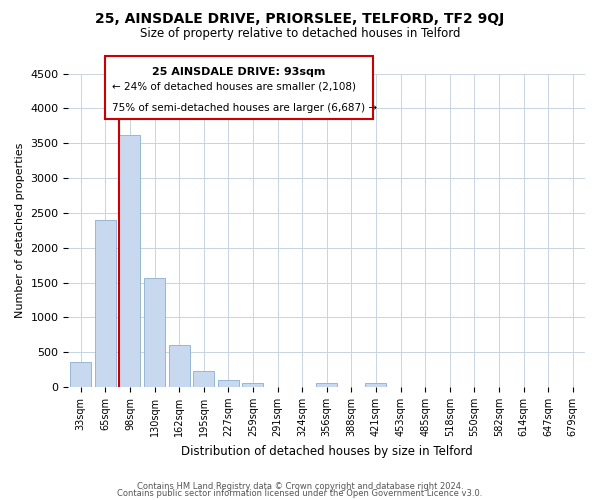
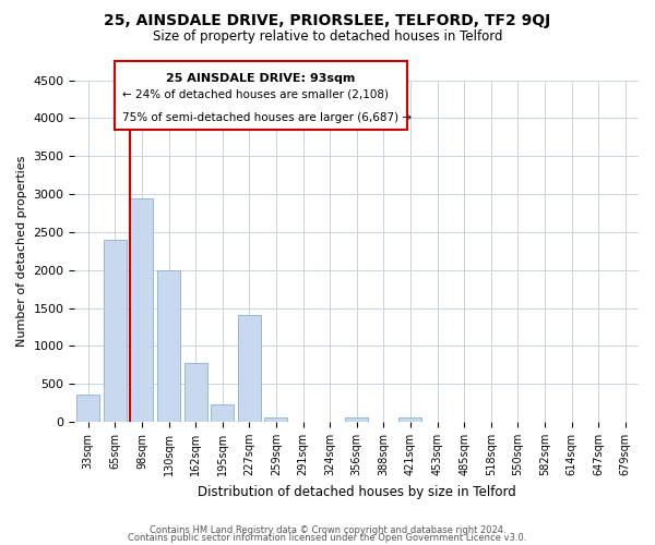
98sqm: 3620 -> 2940
130sqm: 1570 -> 2000
162sqm: 600 -> 780
227sqm: 100 -> 1400
